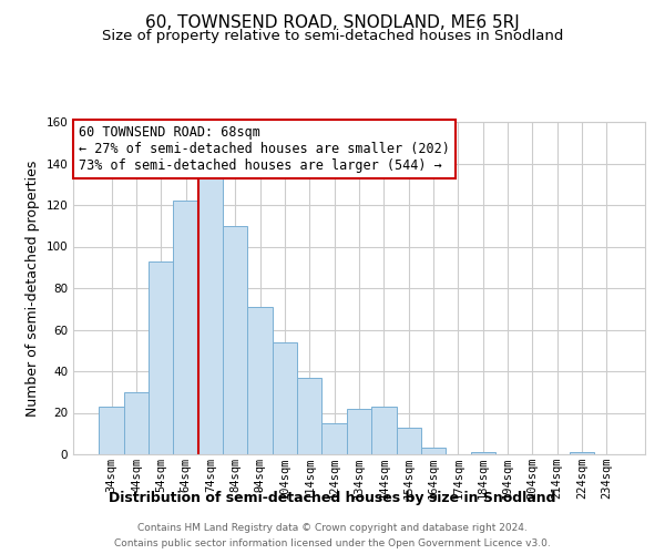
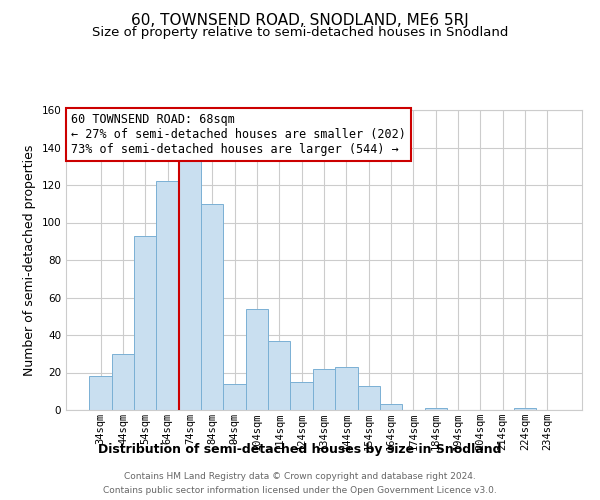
34sqm: 23 -> 18
94sqm: 71 -> 14
